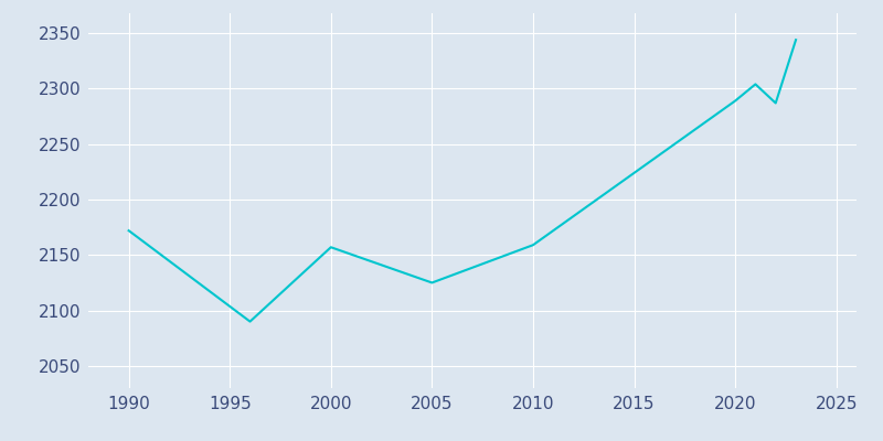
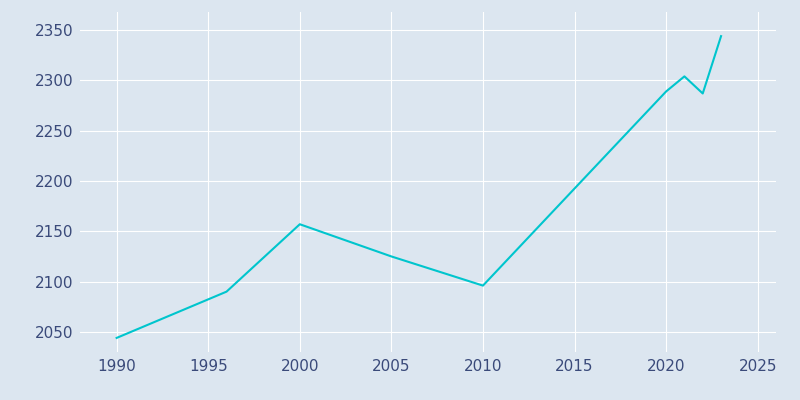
1990: 2172 -> 2044
2010: 2159 -> 2096
